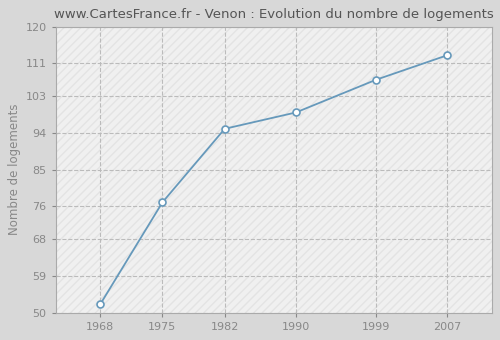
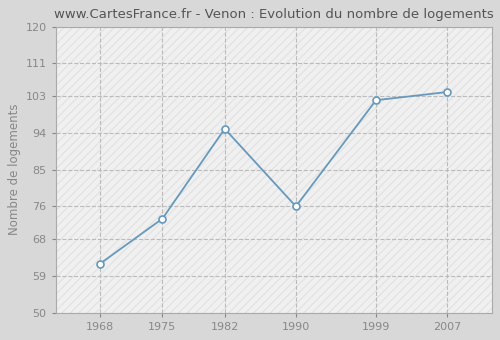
1968: 52 -> 62
1975: 77 -> 73
1990: 99 -> 76
1999: 107 -> 102
2007: 113 -> 104
